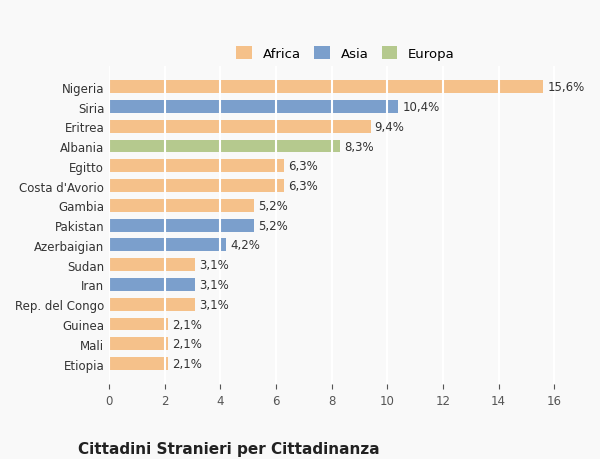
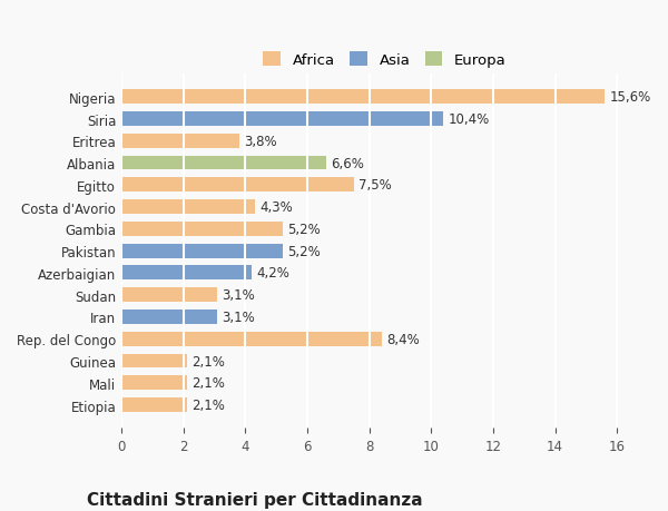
Eritrea: 9,4% -> 3,8%
Albania: 8,3% -> 6,6%
Egitto: 6,3% -> 7,5%
Costa d'Avorio: 6,3% -> 4,3%
Rep. del Congo: 3,1% -> 8,4%
